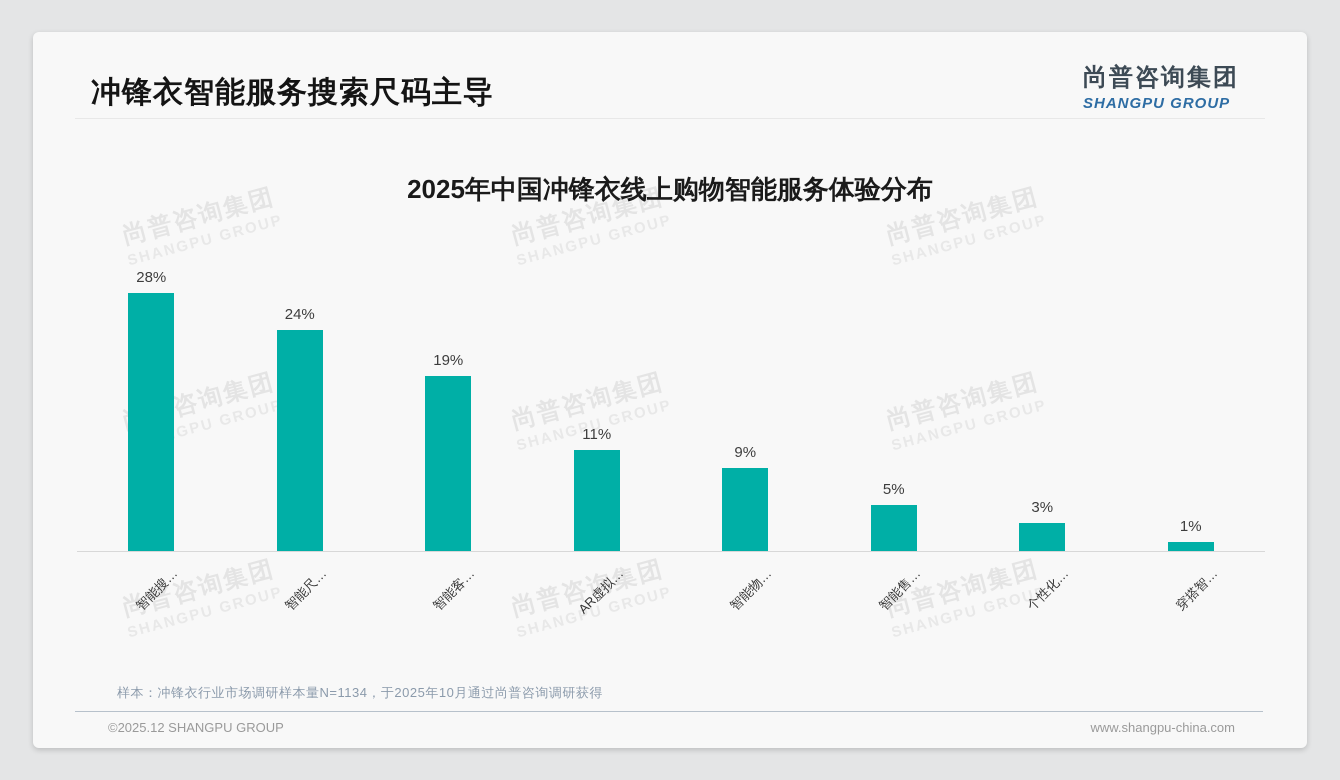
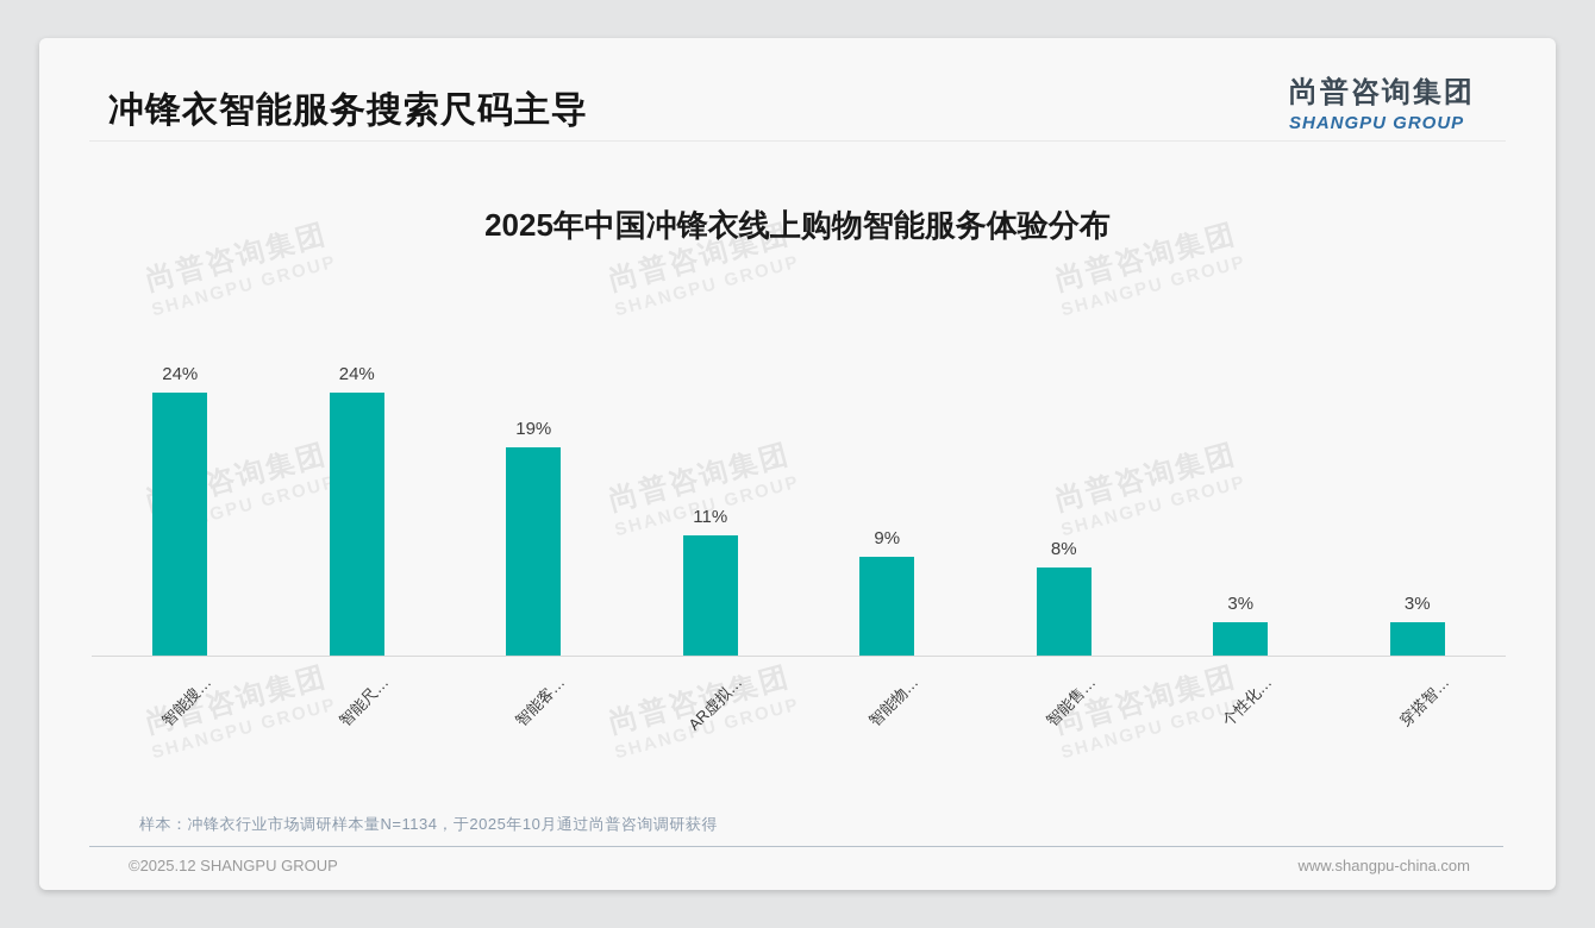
智能搜…: 28% -> 24%
智能售…: 5% -> 8%
穿搭智…: 1% -> 3%
